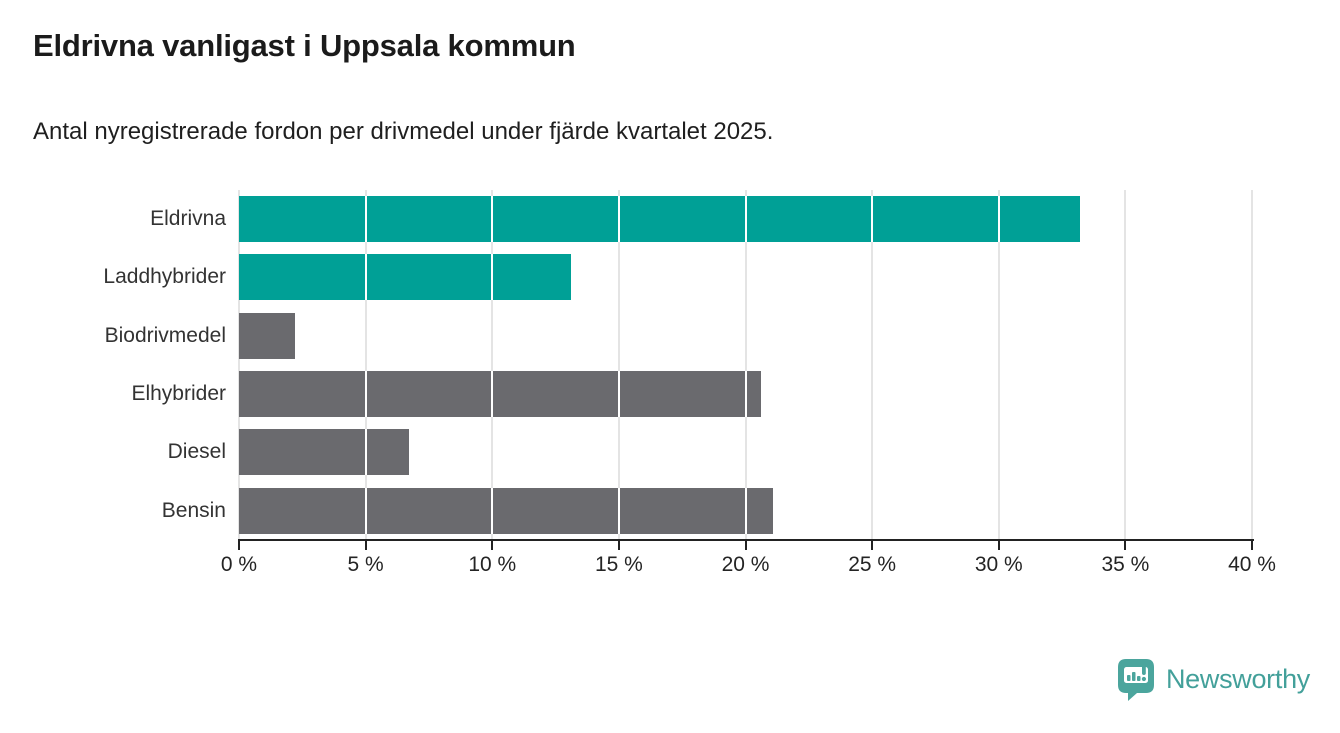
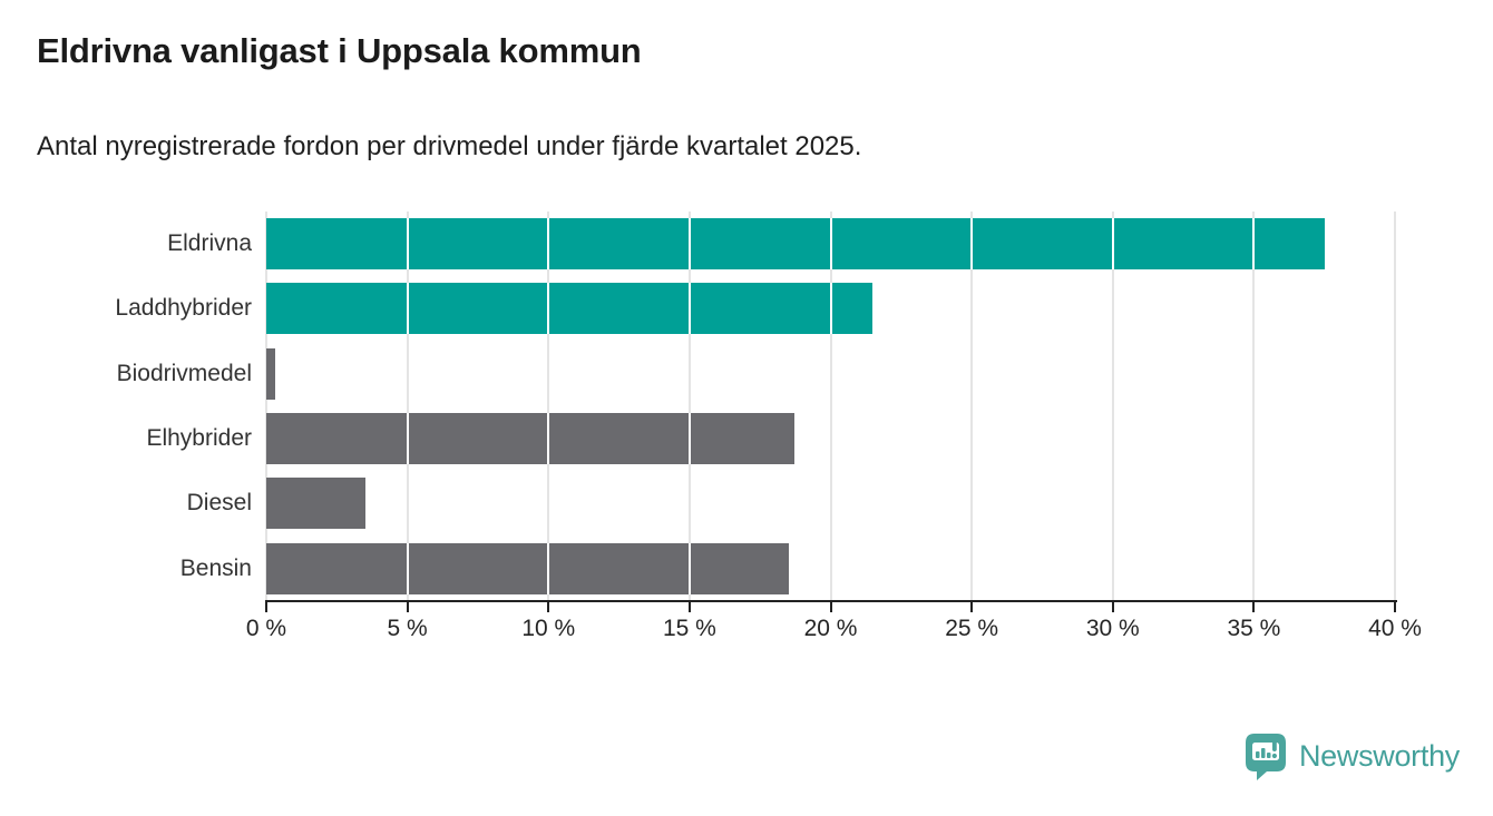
Eldrivna: 33.2% -> 37.5%
Laddhybrider: 13.1% -> 21.5%
Biodrivmedel: 2.2% -> 0.3%
Elhybrider: 20.6% -> 18.7%
Diesel: 6.7% -> 3.5%
Bensin: 21.1% -> 18.5%
